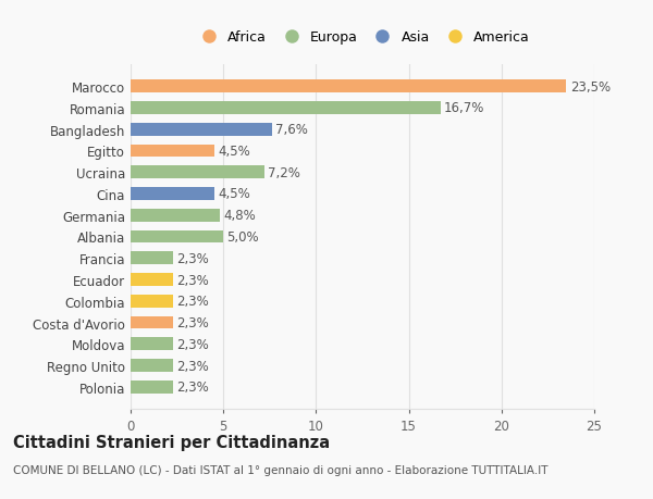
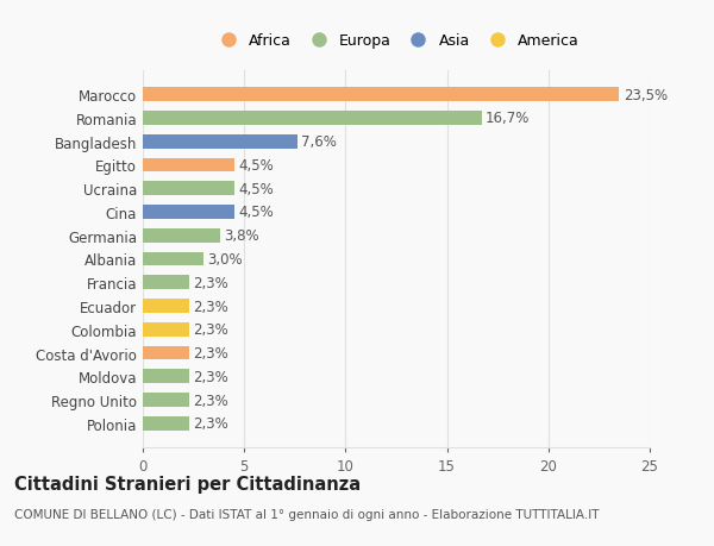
Ucraina: 7,2% -> 4,5%
Germania: 4,8% -> 3,8%
Albania: 5,0% -> 3,0%
